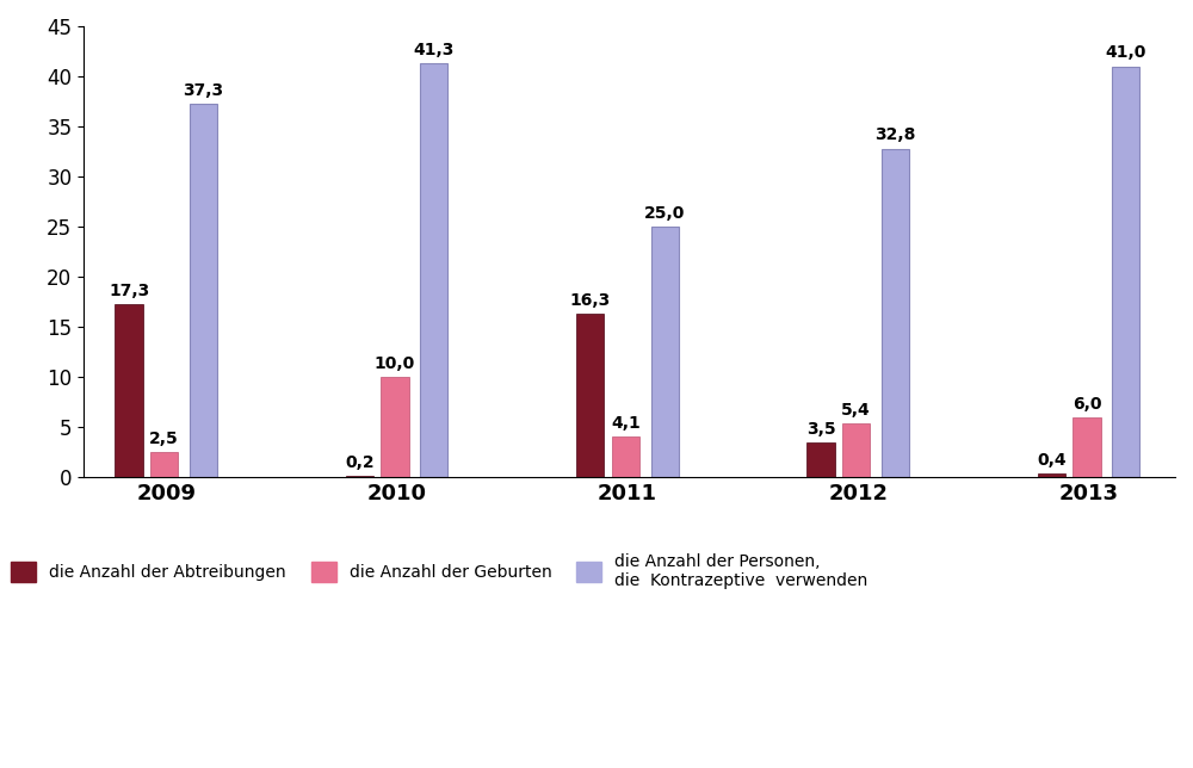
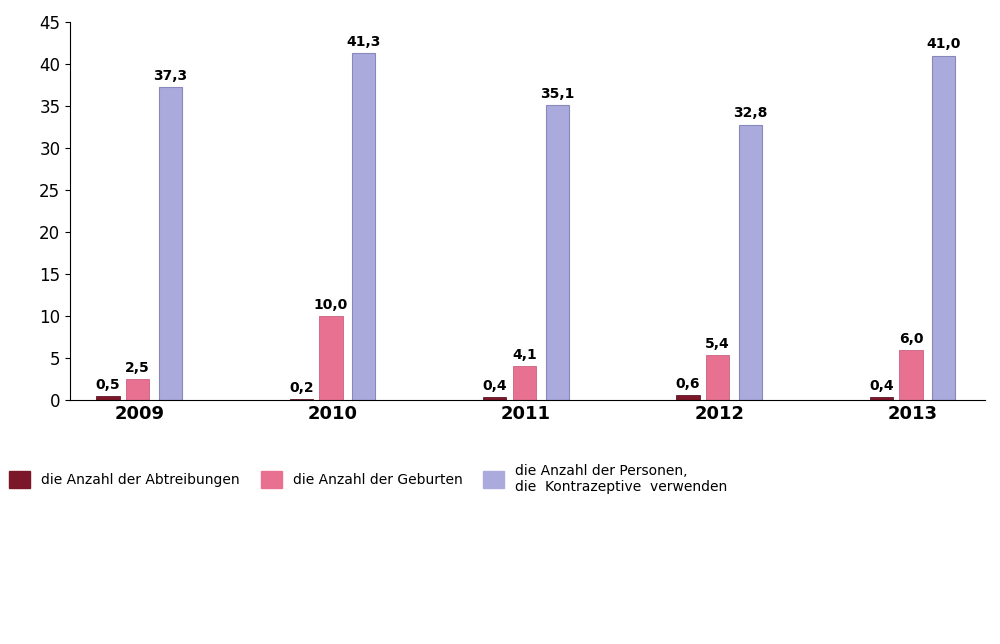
die Anzahl der Abtreibungen/2009: 17,3 -> 0,5
die Anzahl der Abtreibungen/2011: 16,3 -> 0,4
die Anzahl der Personen, die Kontrazeptive verwenden/2011: 25,0 -> 35,1
die Anzahl der Abtreibungen/2012: 3,5 -> 0,6
